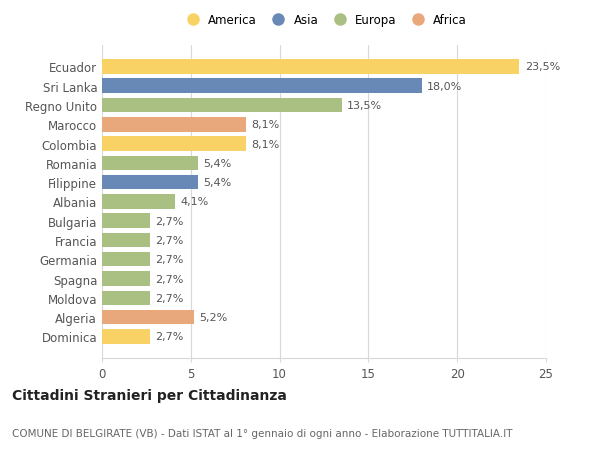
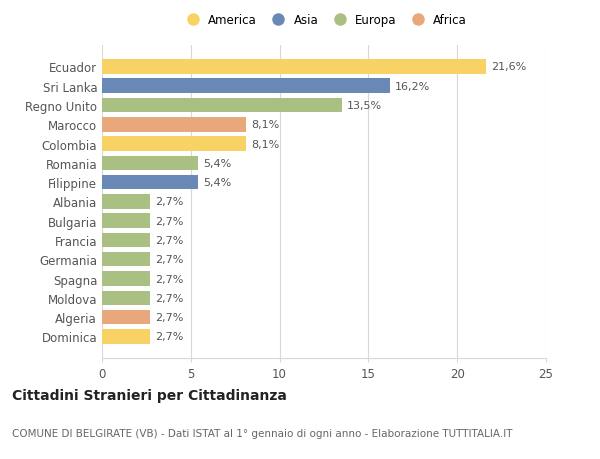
Ecuador: 23,5% -> 21,6%
Sri Lanka: 18,0% -> 16,2%
Albania: 4,1% -> 2,7%
Algeria: 5,2% -> 2,7%
